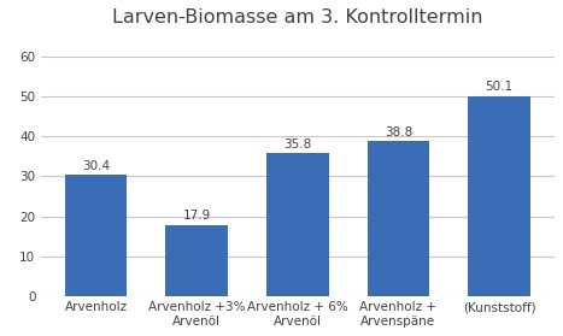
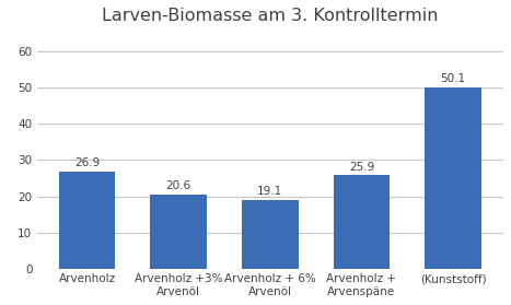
Arvenholz: 30.4 -> 26.9
Arvenholz +3% Arvenöl: 17.9 -> 20.6
Arvenholz + 6% Arvenöl: 35.8 -> 19.1
Arvenholz + Arvenspäne: 38.8 -> 25.9
